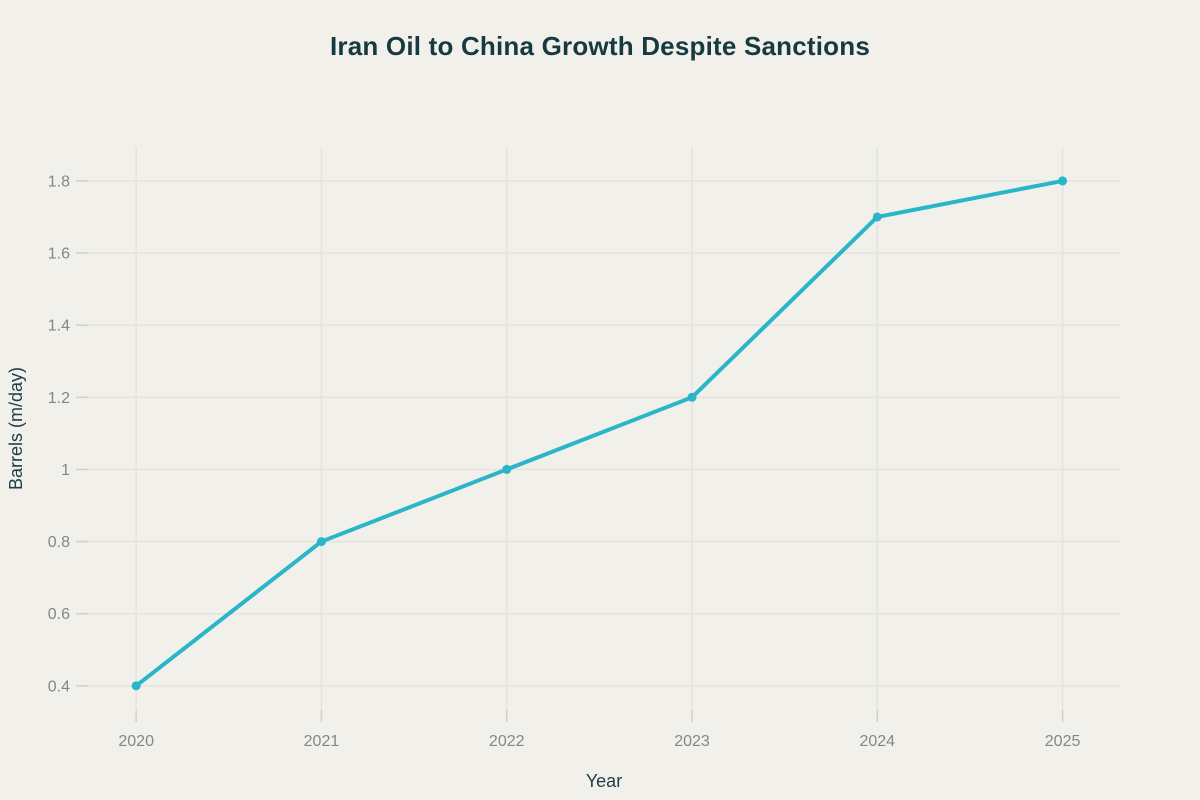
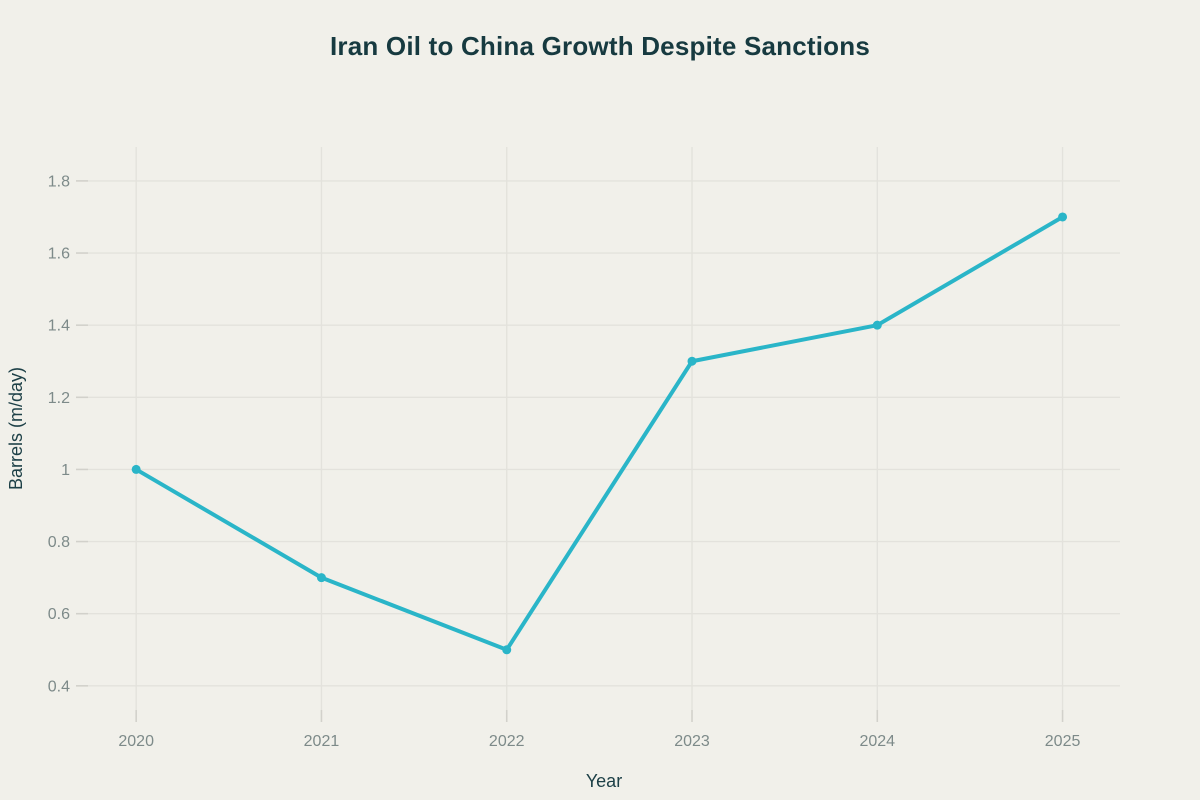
2020: 0.4 -> 1.0
2021: 0.8 -> 0.7
2022: 1.0 -> 0.5
2023: 1.2 -> 1.3
2024: 1.7 -> 1.4
2025: 1.8 -> 1.7
